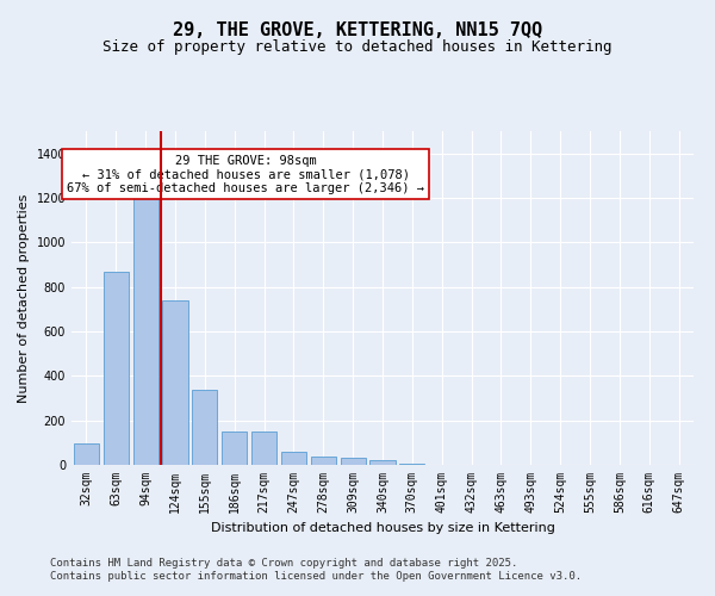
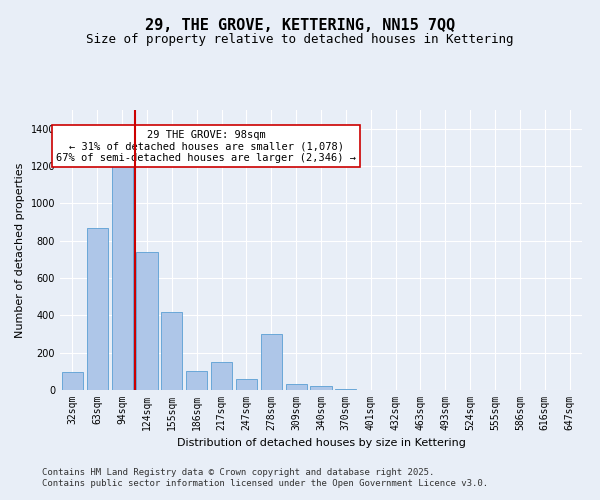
155sqm: 340 -> 420
186sqm: 150 -> 100
278sqm: 40 -> 300
